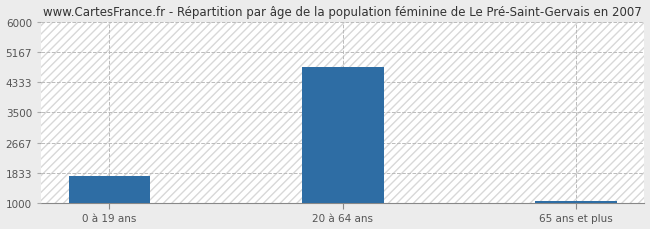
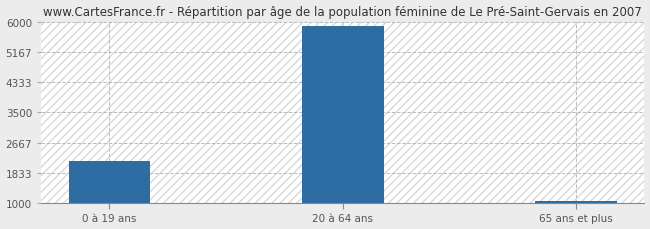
0 à 19 ans: 1750 -> 2150
20 à 64 ans: 4750 -> 5870
